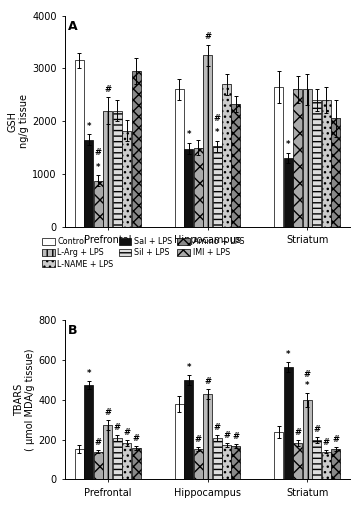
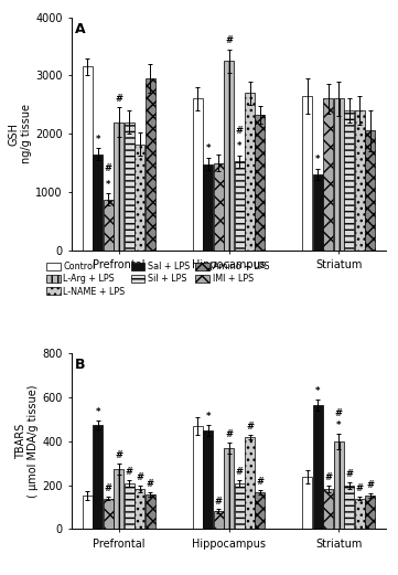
Control/Hippocampus: 380 -> 470
Sal + LPS/Hippocampus: 500 -> 450
IMI + LPS/Hippocampus: 160 -> 80
L-Arg + LPS/Hippocampus: 430 -> 370
L-NAME + LPS/Hippocampus: 180 -> 420
